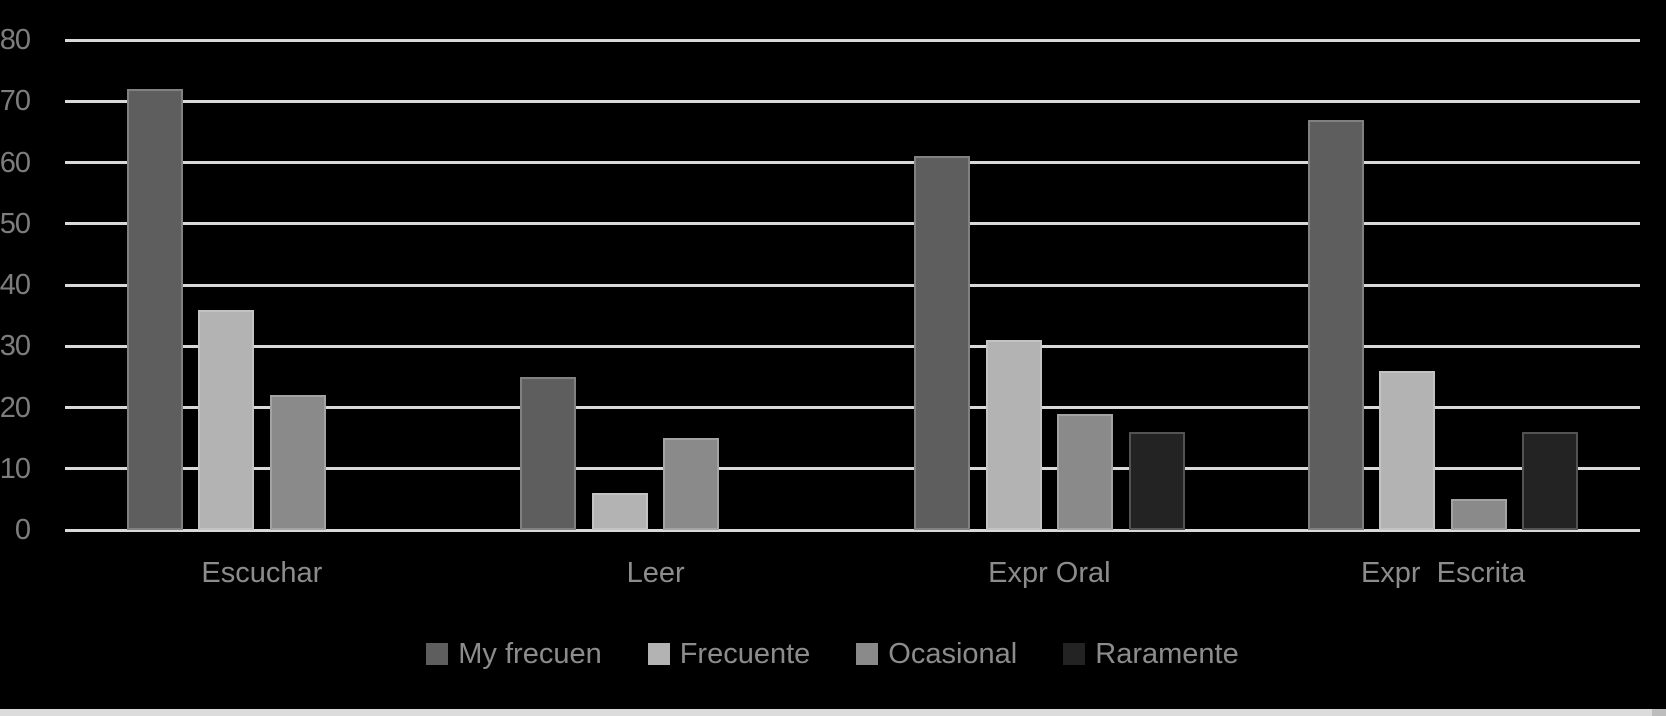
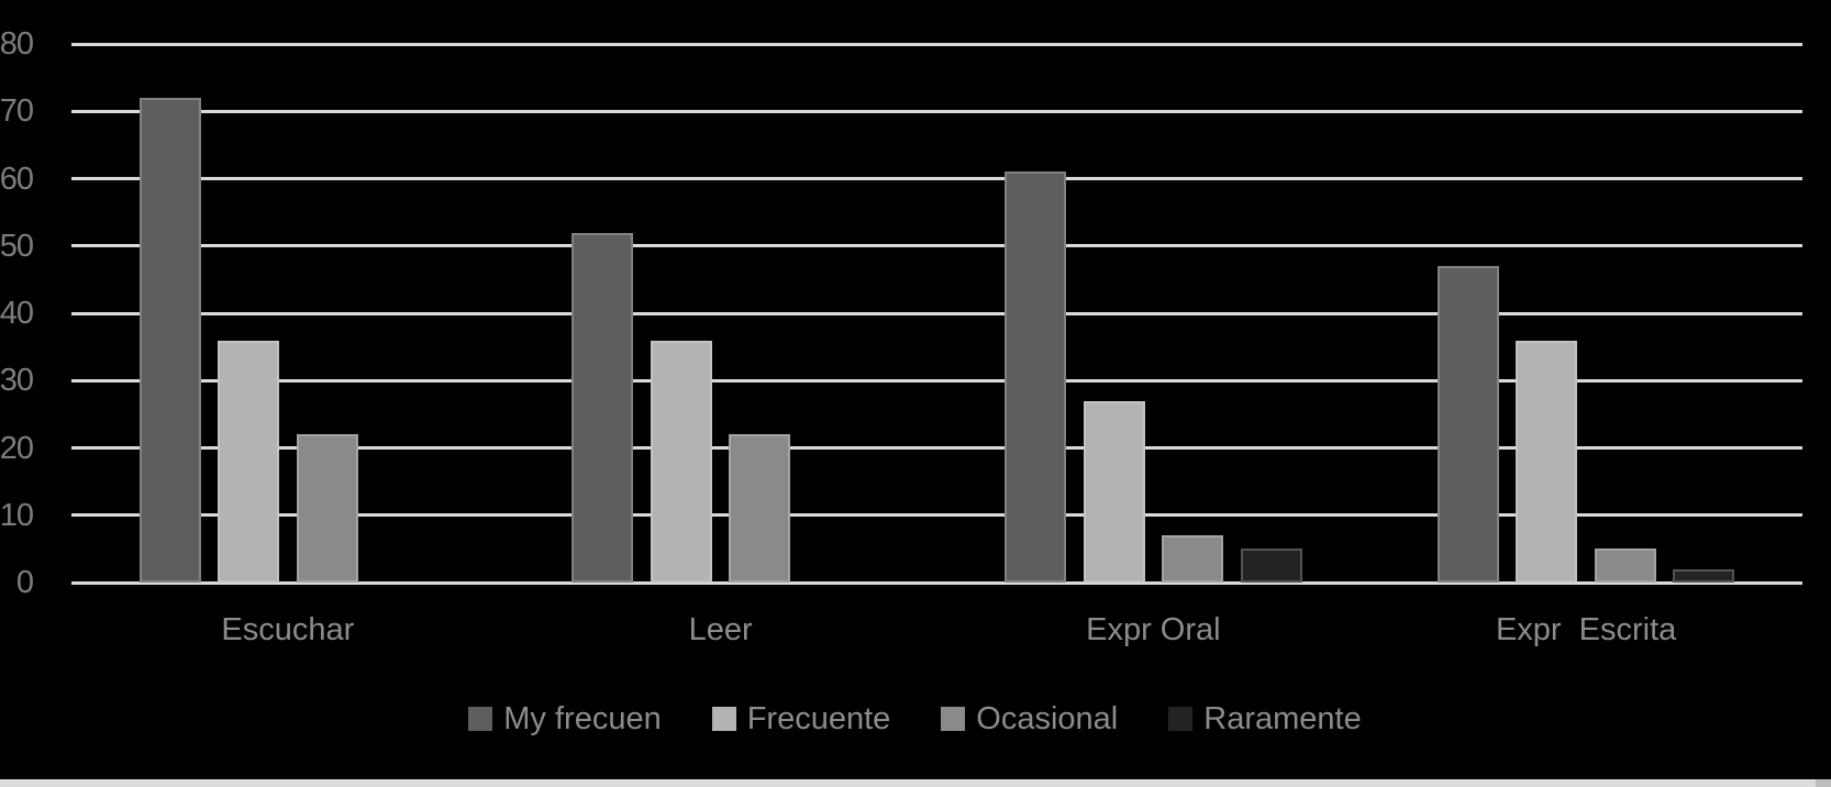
My frecuen/Leer: 25 -> 52
Frecuente/Leer: 6 -> 36
Ocasional/Leer: 15 -> 22
Frecuente/Expr Oral: 31 -> 27
Ocasional/Expr Oral: 19 -> 7
Raramente/Expr Oral: 16 -> 5
My frecuen/Expr Escrita: 67 -> 47
Frecuente/Expr Escrita: 26 -> 36
Raramente/Expr Escrita: 16 -> 2
